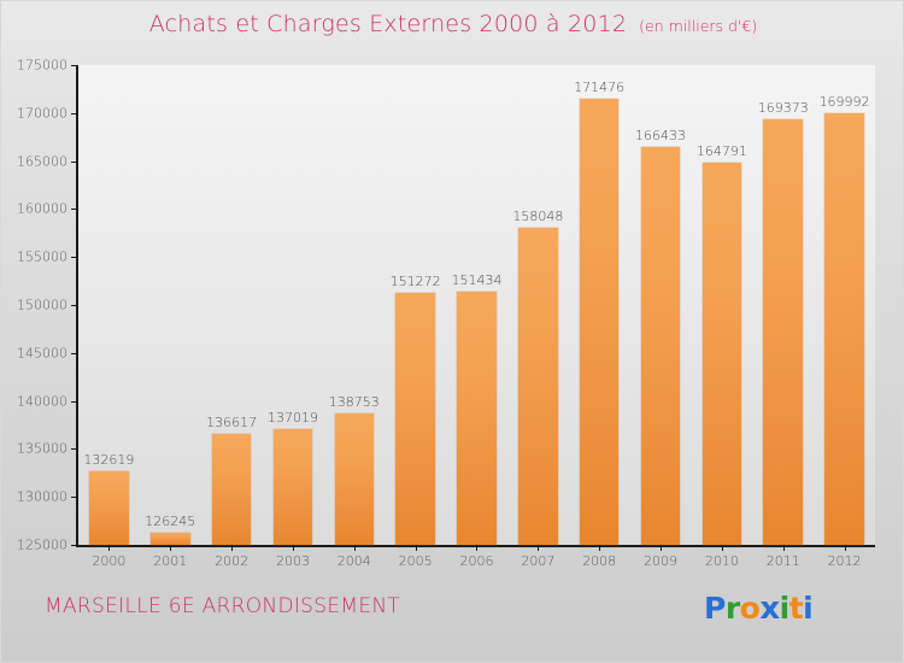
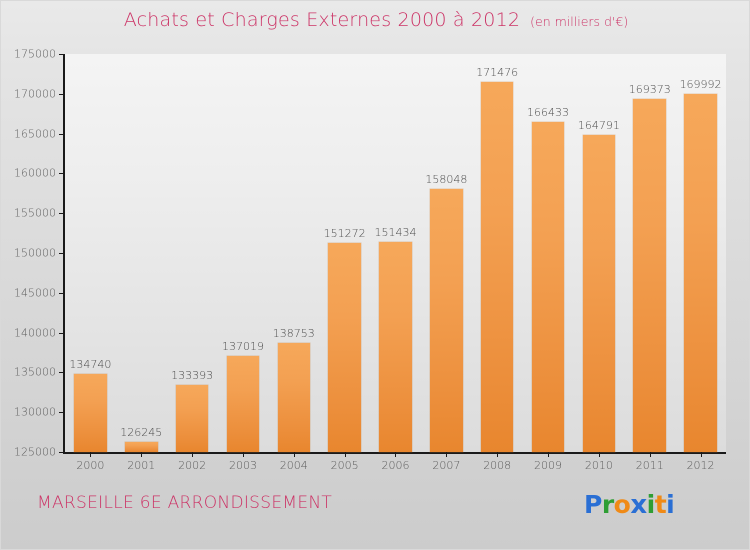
2000: 132619 -> 134740
2002: 136617 -> 133393
